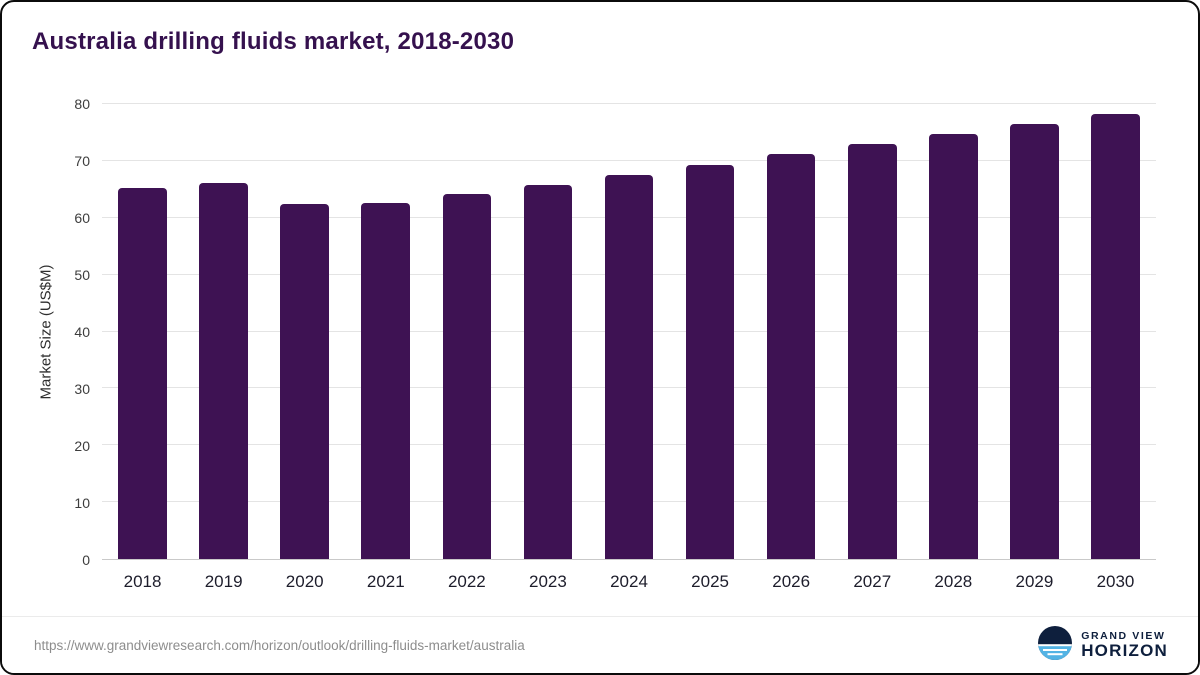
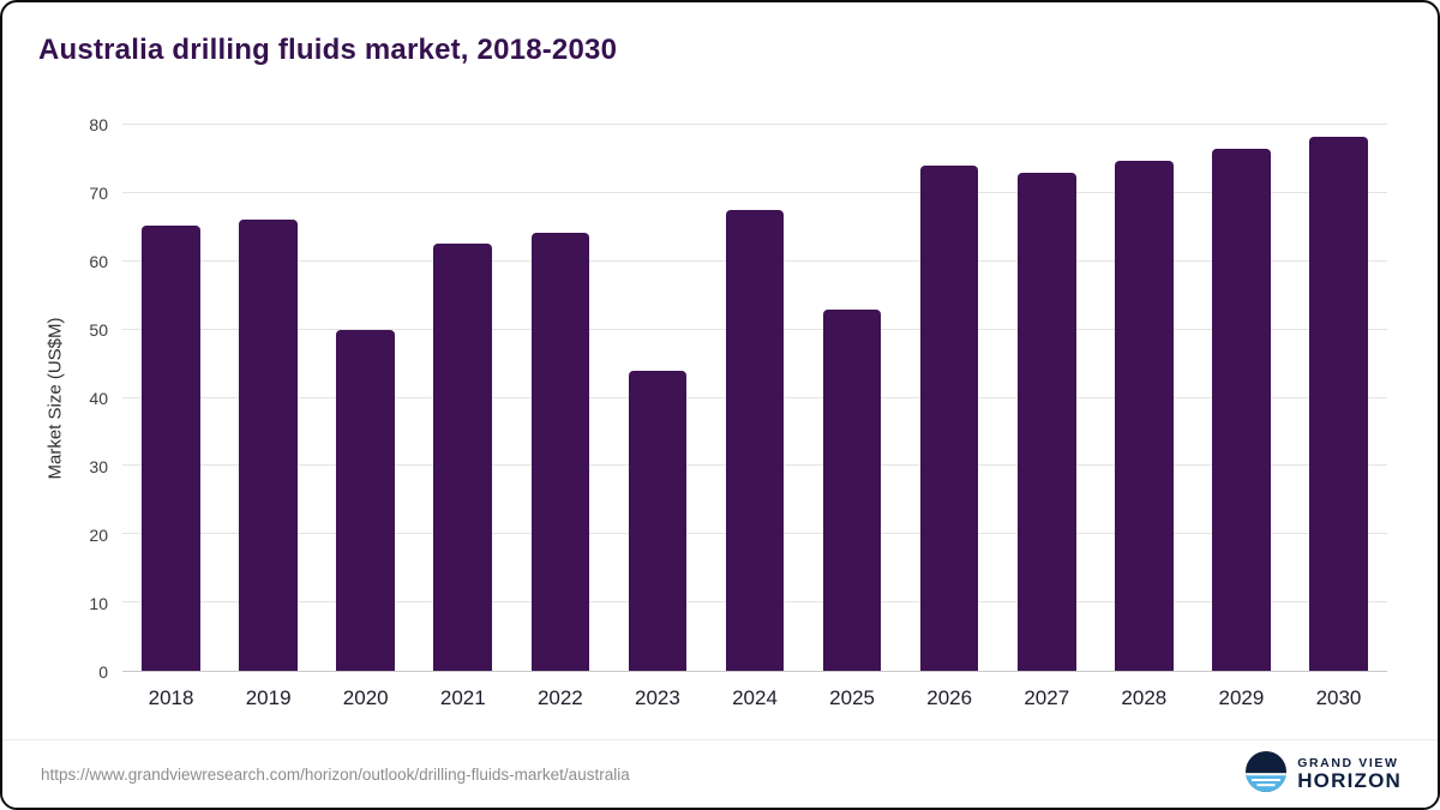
2020: 62 -> 50
2023: 66 -> 44
2025: 69 -> 53
2026: 71 -> 74
